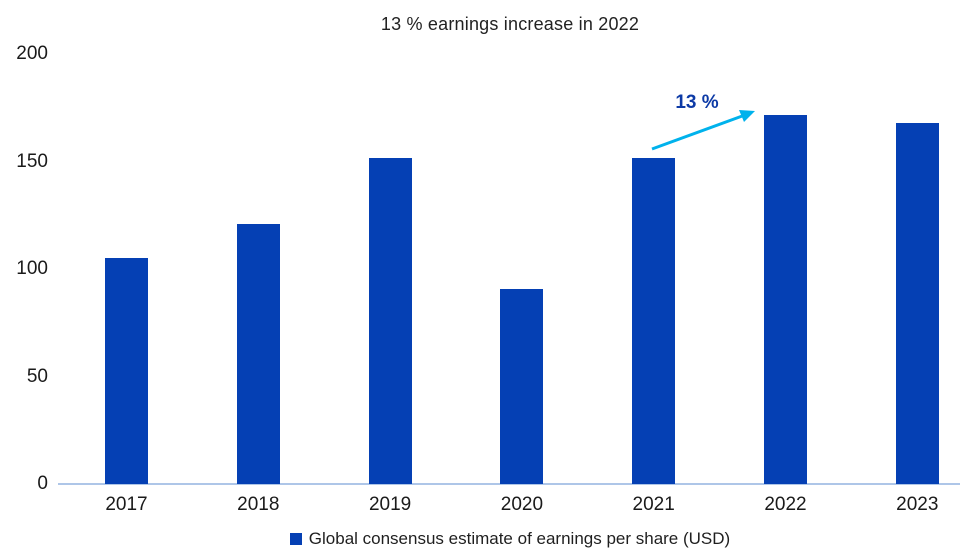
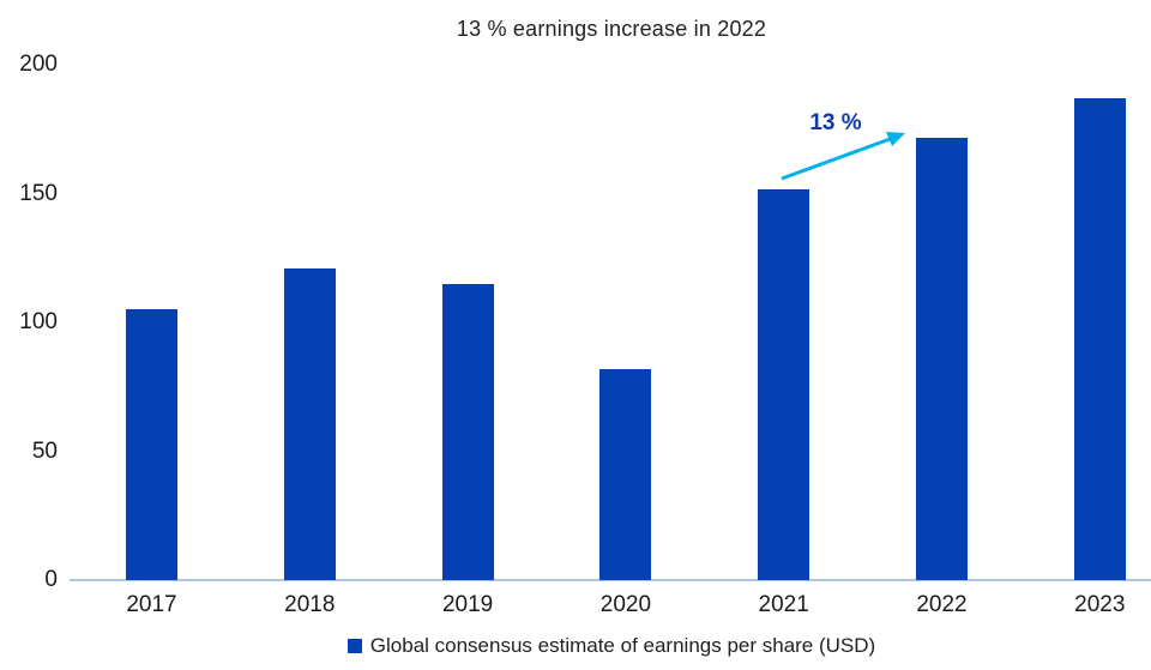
2019: 152 -> 115
2020: 91 -> 82
2023: 168 -> 187
